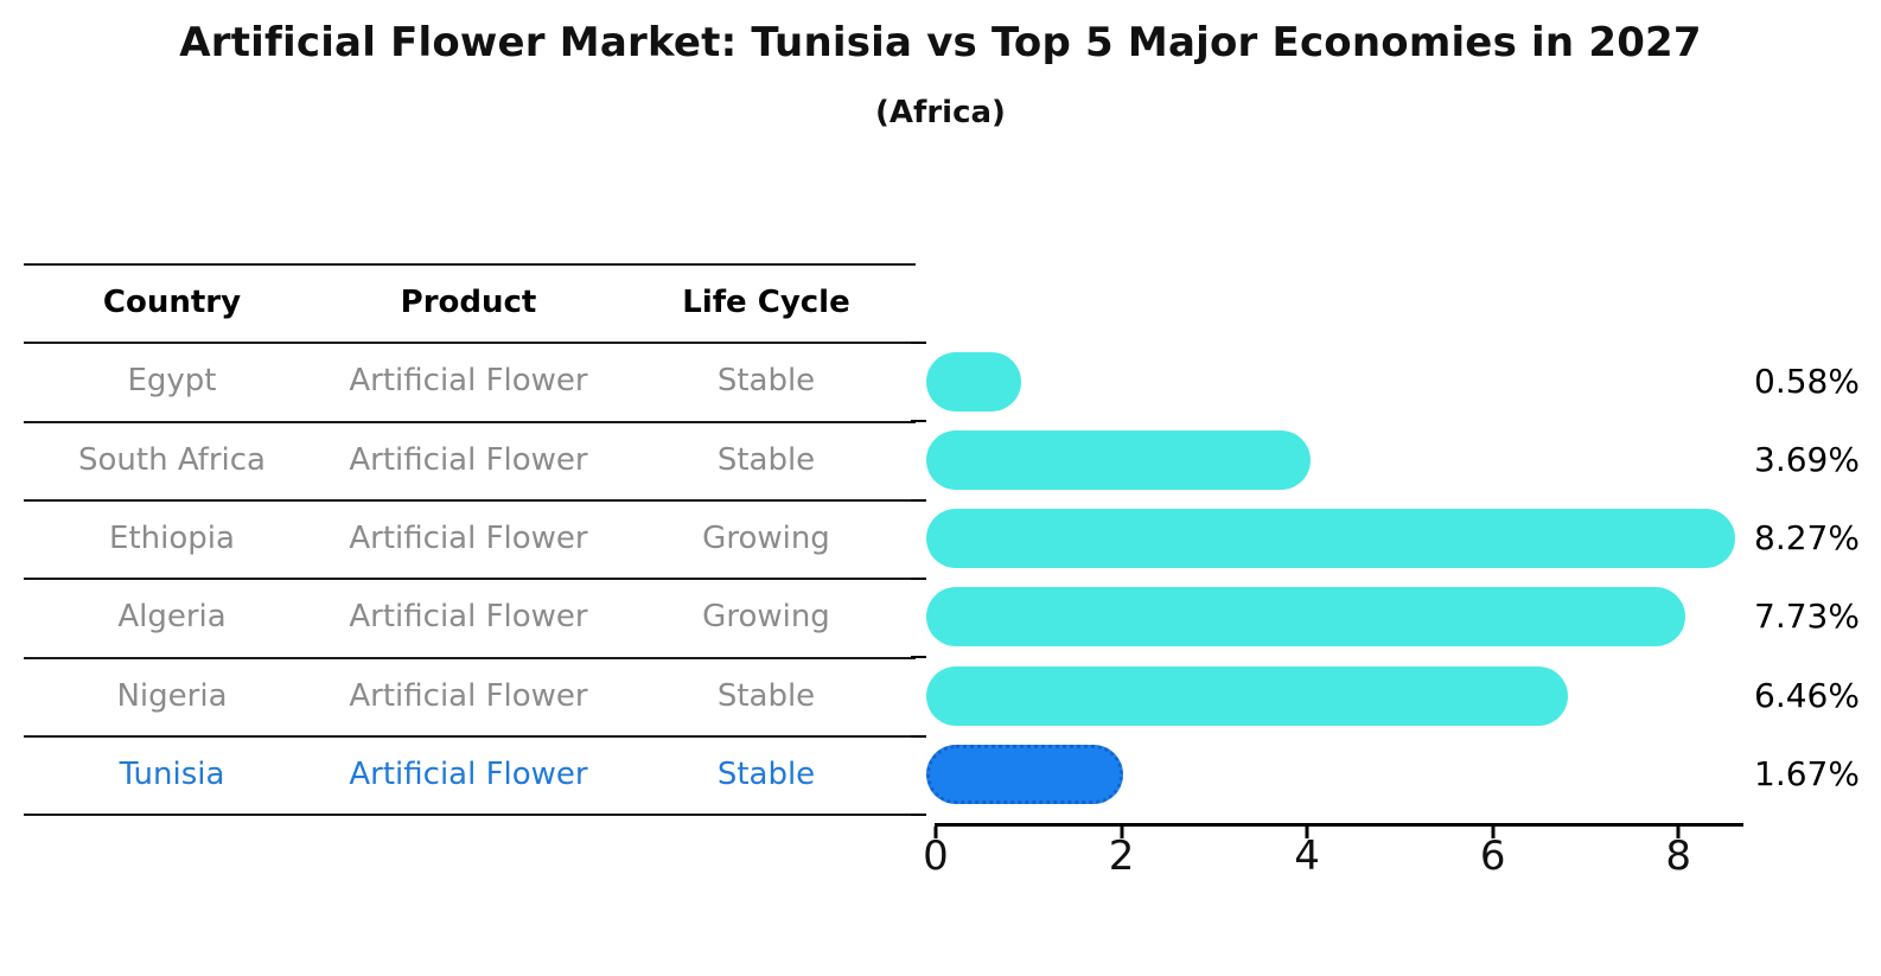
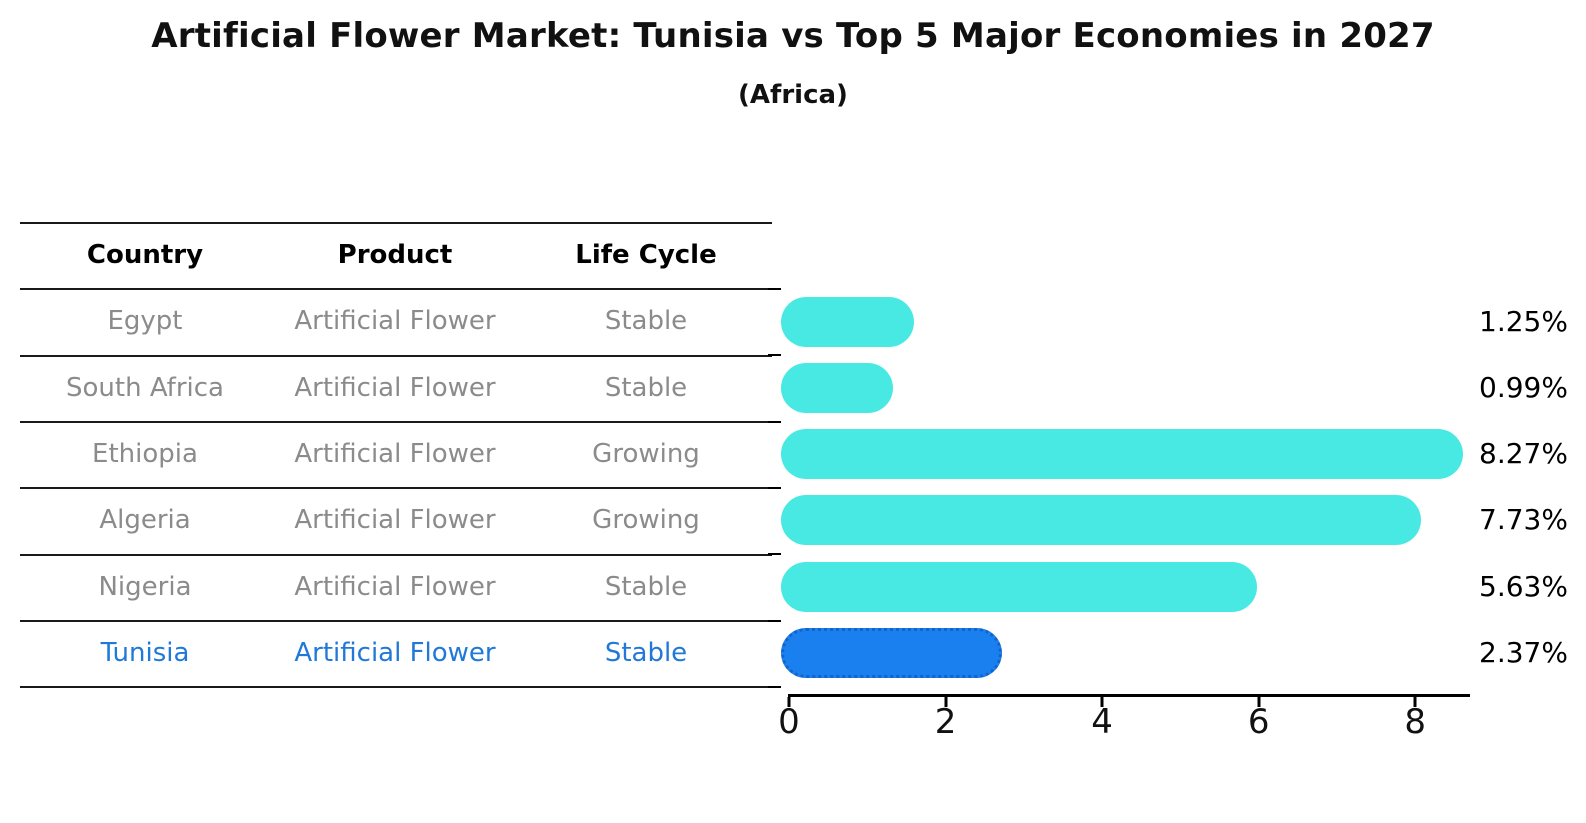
Egypt: 0.58% -> 1.25%
South Africa: 3.69% -> 0.99%
Nigeria: 6.46% -> 5.63%
Tunisia: 1.67% -> 2.37%
